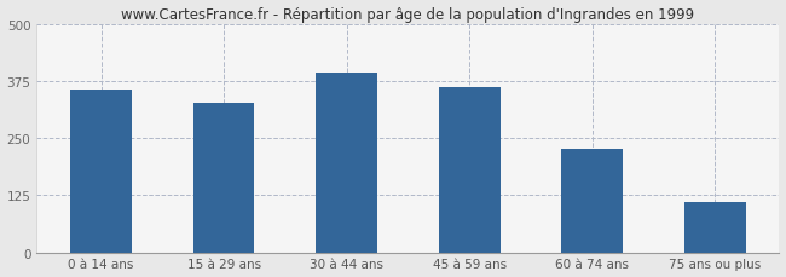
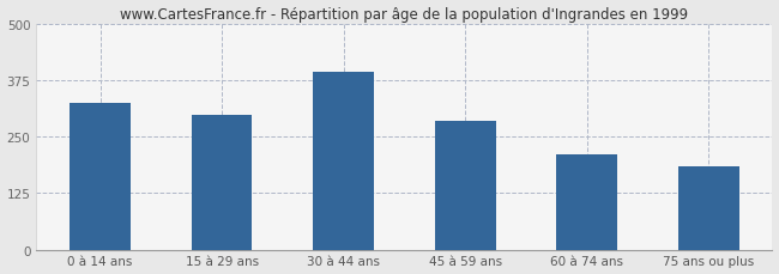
0 à 14 ans: 358 -> 325
15 à 29 ans: 328 -> 300
45 à 59 ans: 362 -> 285
60 à 74 ans: 228 -> 210
75 ans ou plus: 110 -> 185
